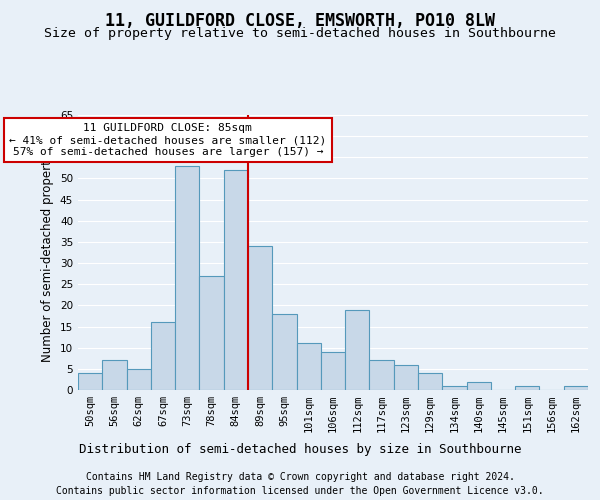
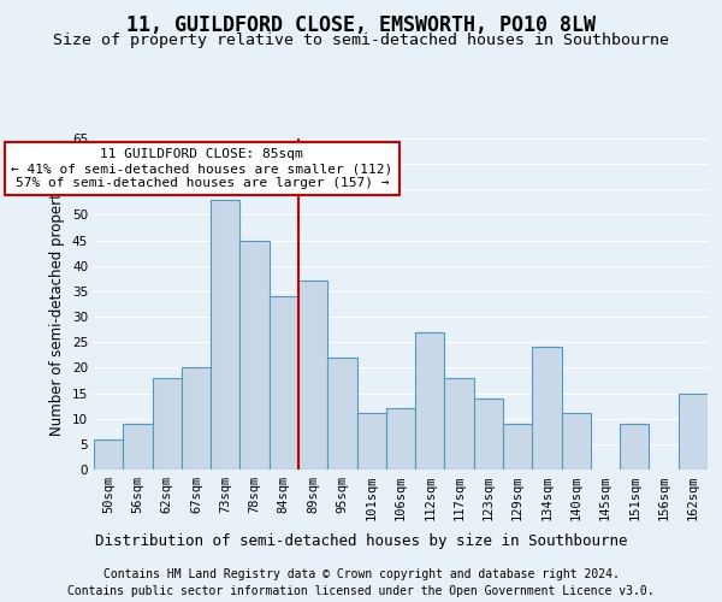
50sqm: 4 -> 6
56sqm: 7 -> 9
62sqm: 5 -> 18
67sqm: 16 -> 20
78sqm: 27 -> 45
84sqm: 52 -> 34
89sqm: 34 -> 37
95sqm: 18 -> 22
106sqm: 9 -> 12
112sqm: 19 -> 27
117sqm: 7 -> 18
123sqm: 6 -> 14
129sqm: 4 -> 9
134sqm: 1 -> 24
140sqm: 2 -> 11
151sqm: 1 -> 9
162sqm: 1 -> 15
